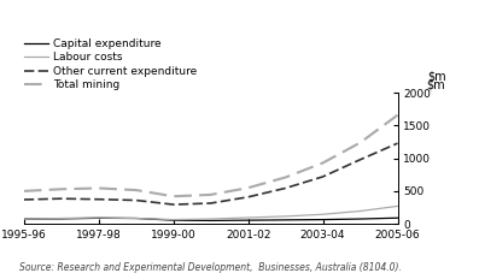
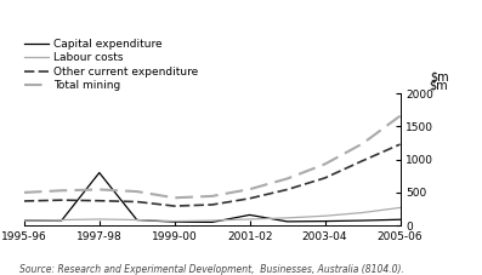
Capital expenditure/1997-98: 90 -> 800
Capital expenditure/2001-02: 60 -> 160
